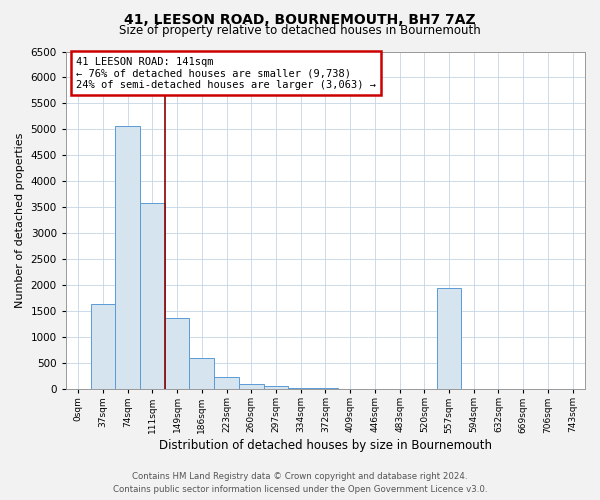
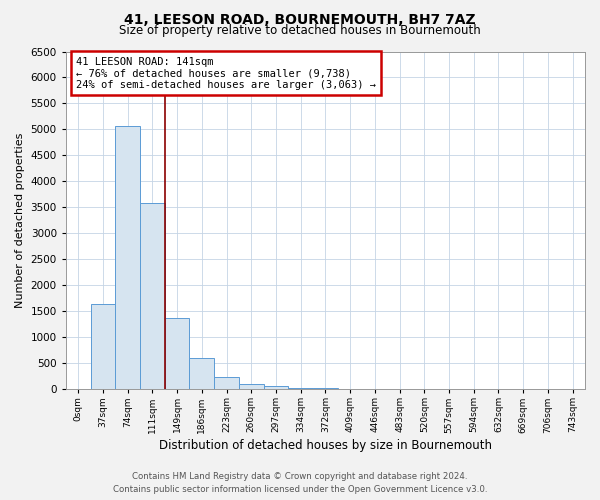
557sqm: 1940 -> 0
